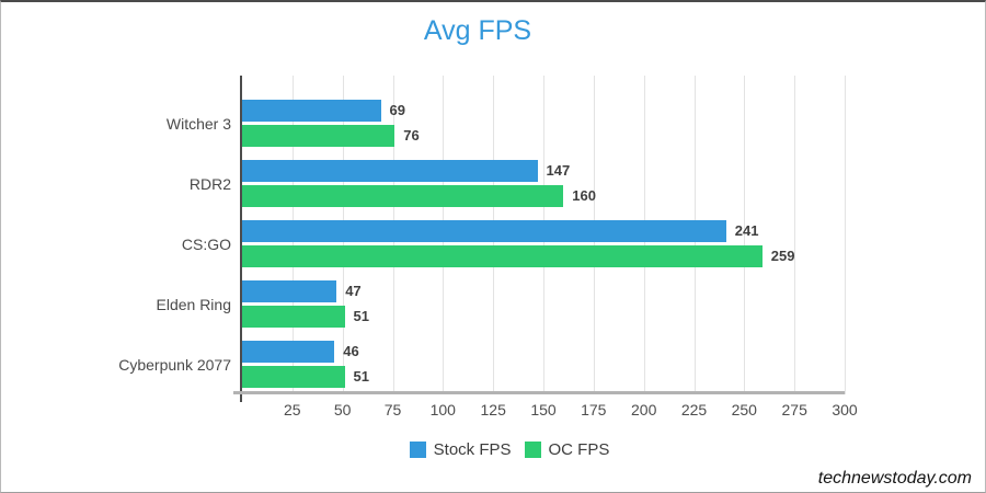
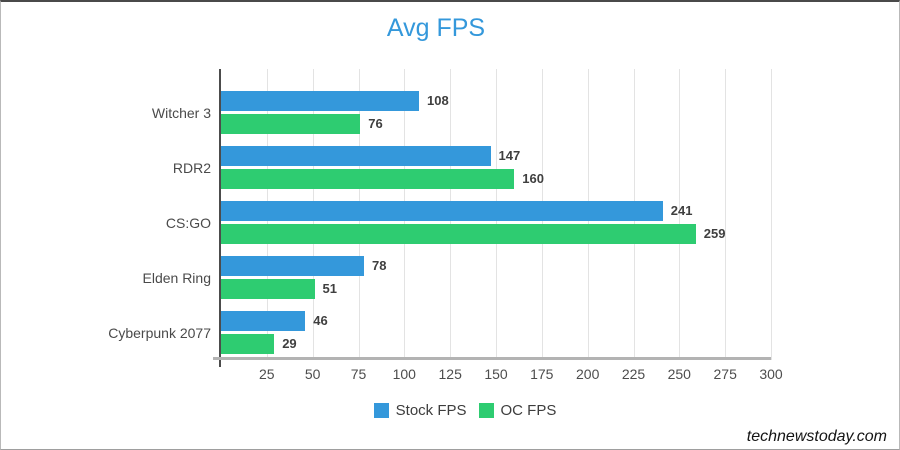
Stock FPS/Witcher 3: 69 -> 108
Stock FPS/Elden Ring: 47 -> 78
OC FPS/Cyberpunk 2077: 51 -> 29
